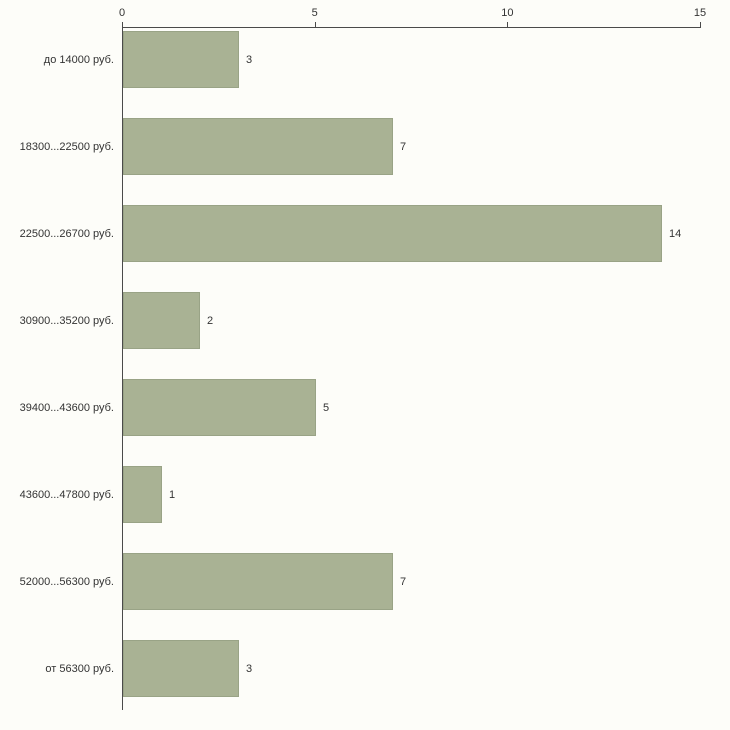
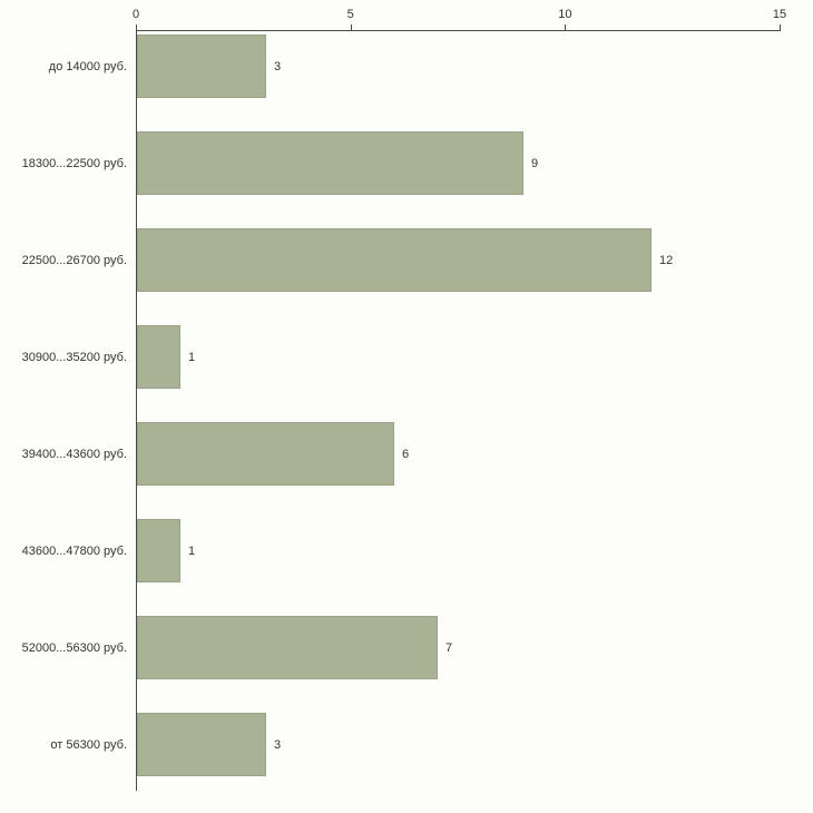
18300...22500 руб.: 7 -> 9
22500...26700 руб.: 14 -> 12
30900...35200 руб.: 2 -> 1
39400...43600 руб.: 5 -> 6
